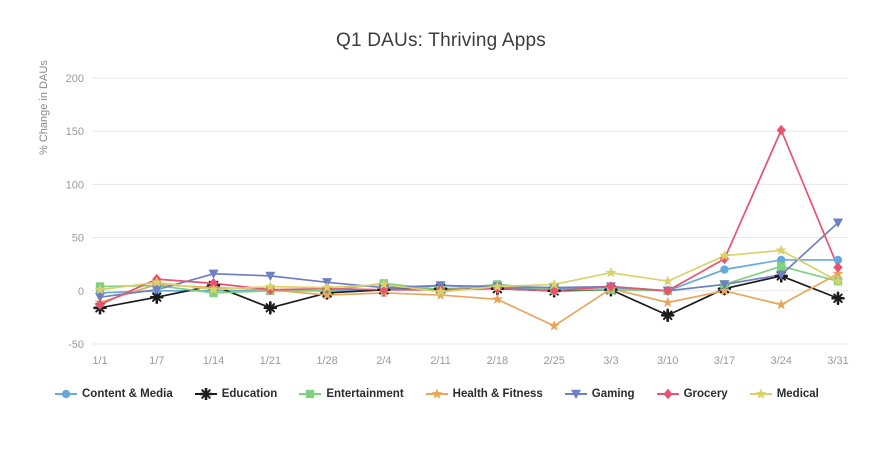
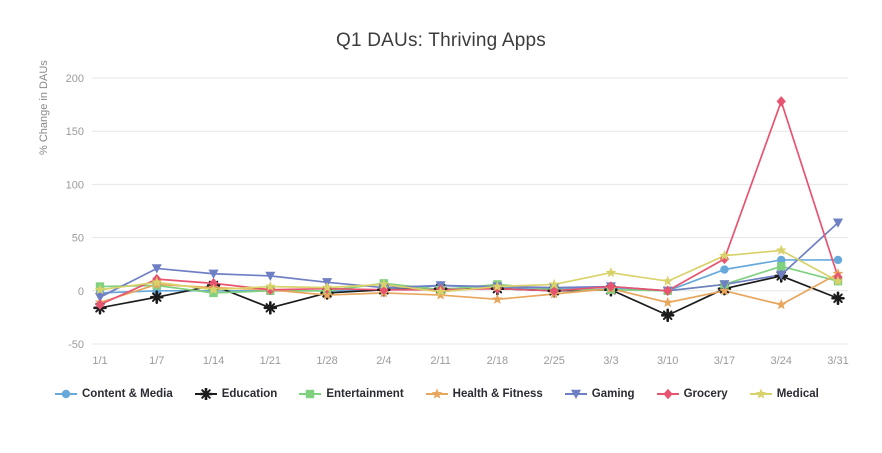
Gaming/1/7: 1 -> 21
Health & Fitness/2/25: -33 -> -3
Grocery/3/24: 151 -> 178
Grocery/3/31: 22 -> 13
